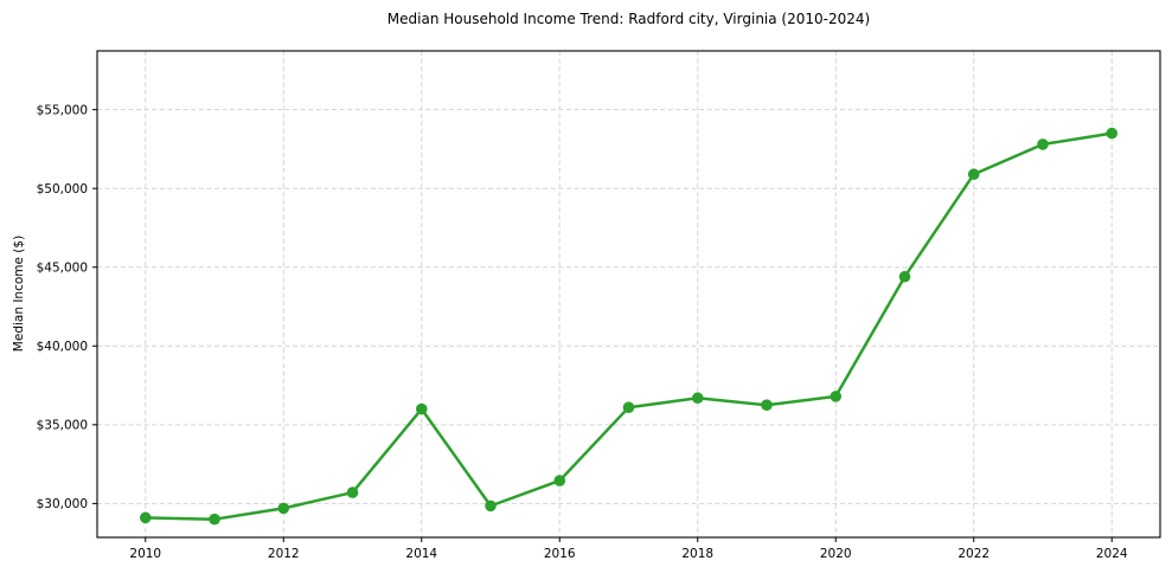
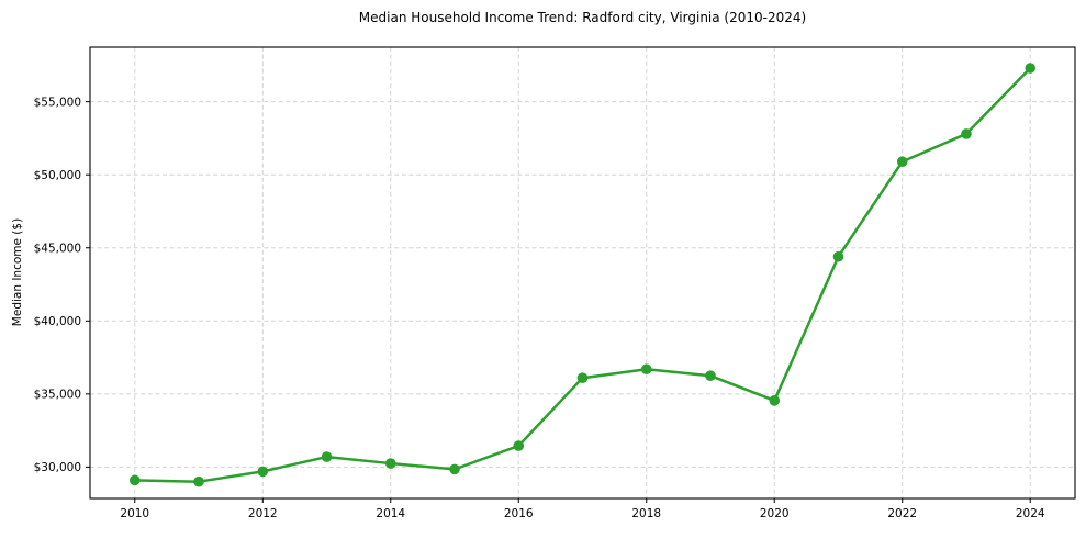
2014: $36000 -> $30200
2020: $36800 -> $34600
2024: $53500 -> $57300
